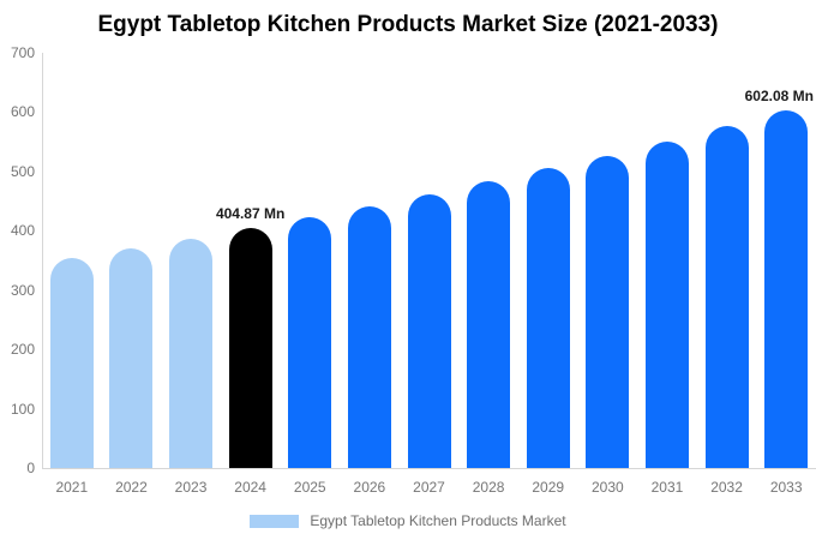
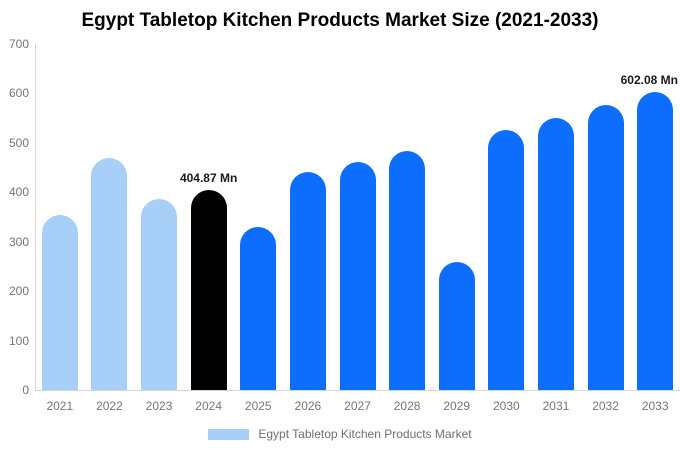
2022: 370 -> 470
2025: 420 -> 330
2029: 500 -> 260
